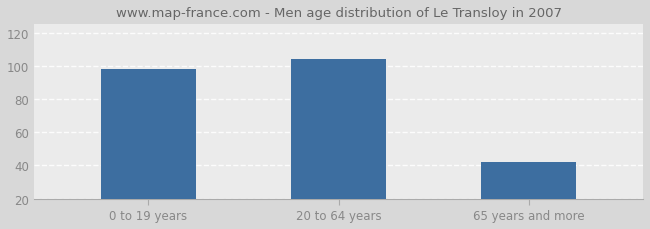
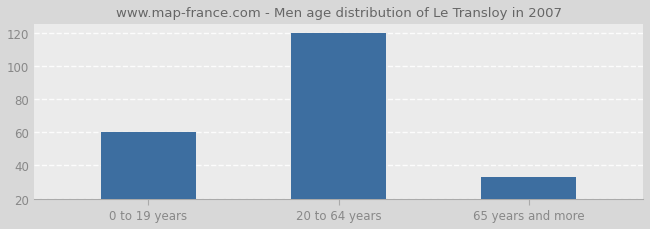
0 to 19 years: 98 -> 60
20 to 64 years: 104 -> 120
65 years and more: 42 -> 33
